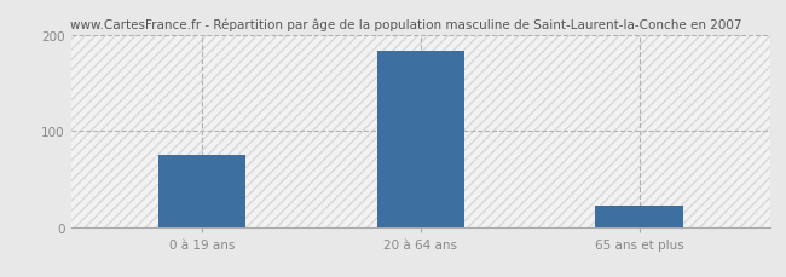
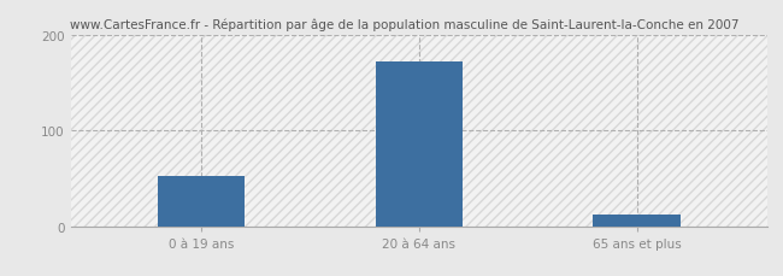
0 à 19 ans: 75 -> 52
20 à 64 ans: 183 -> 172
65 ans et plus: 22 -> 12
